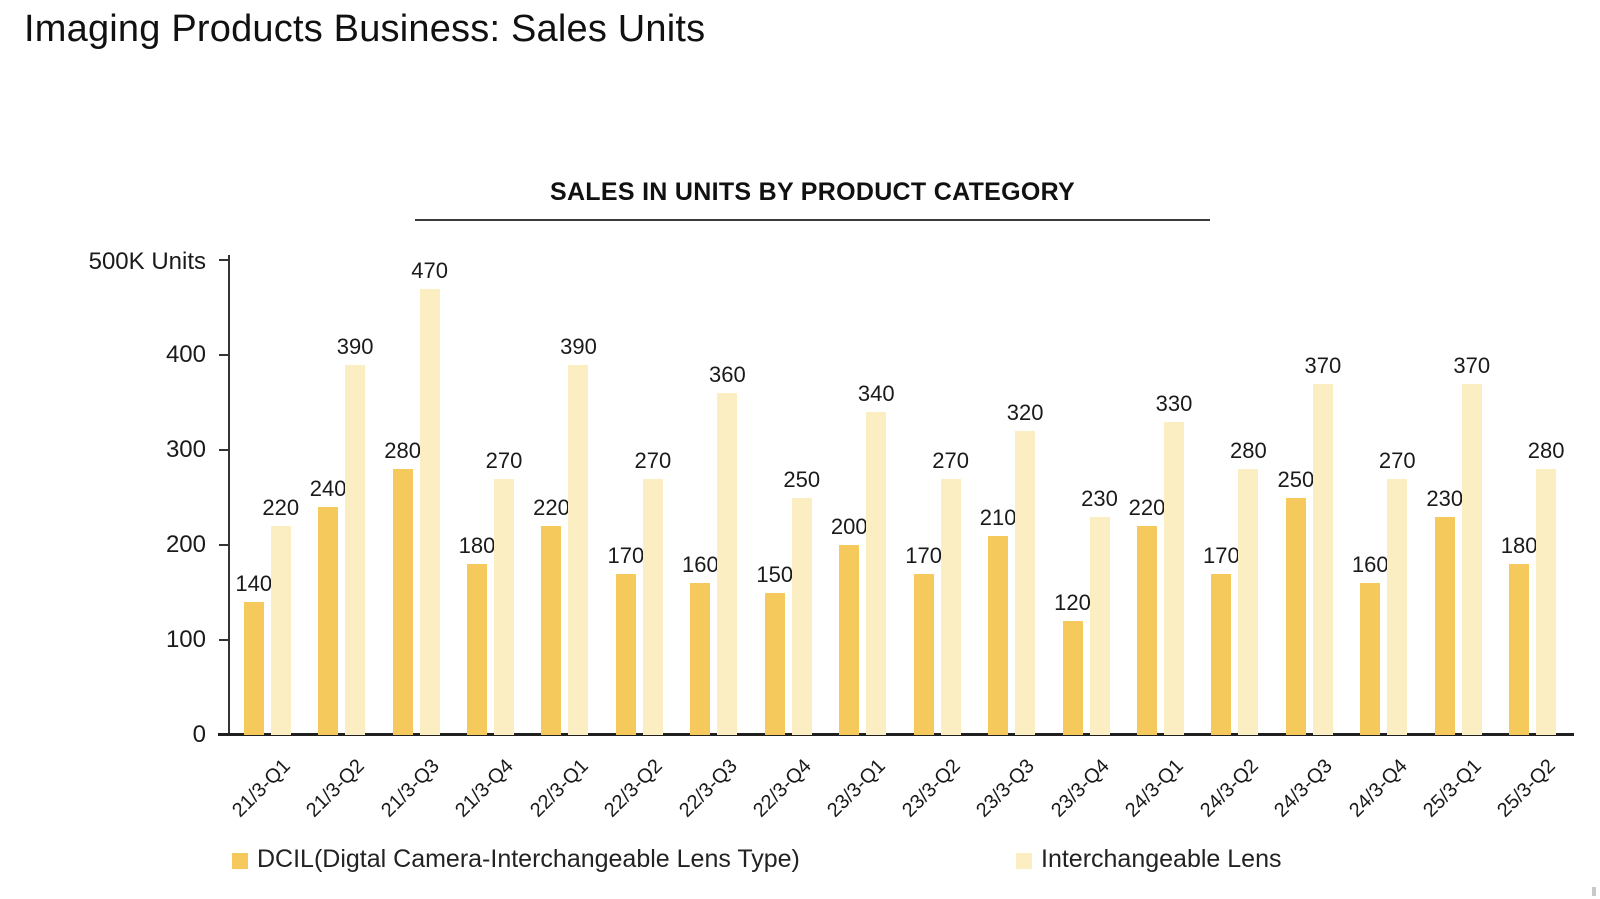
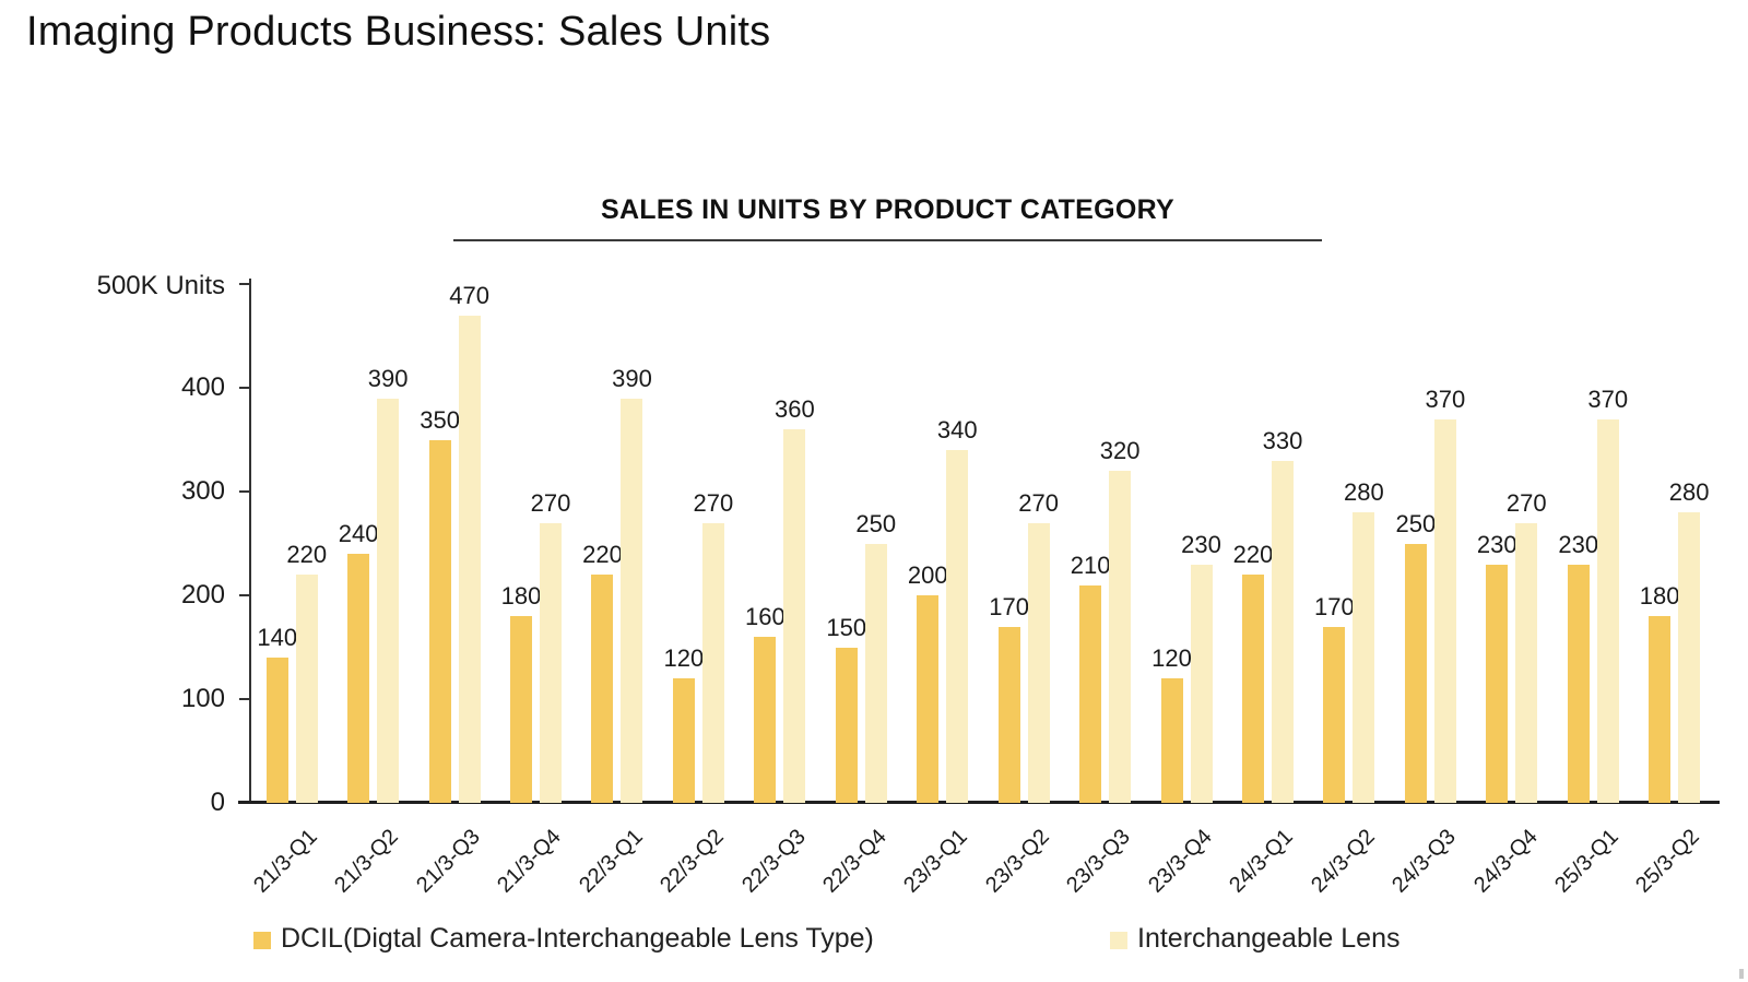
DCIL(Digtal Camera-Interchangeable Lens Type)/21/3-Q3: 280 -> 350
DCIL(Digtal Camera-Interchangeable Lens Type)/22/3-Q2: 170 -> 120
DCIL(Digtal Camera-Interchangeable Lens Type)/24/3-Q4: 160 -> 230
